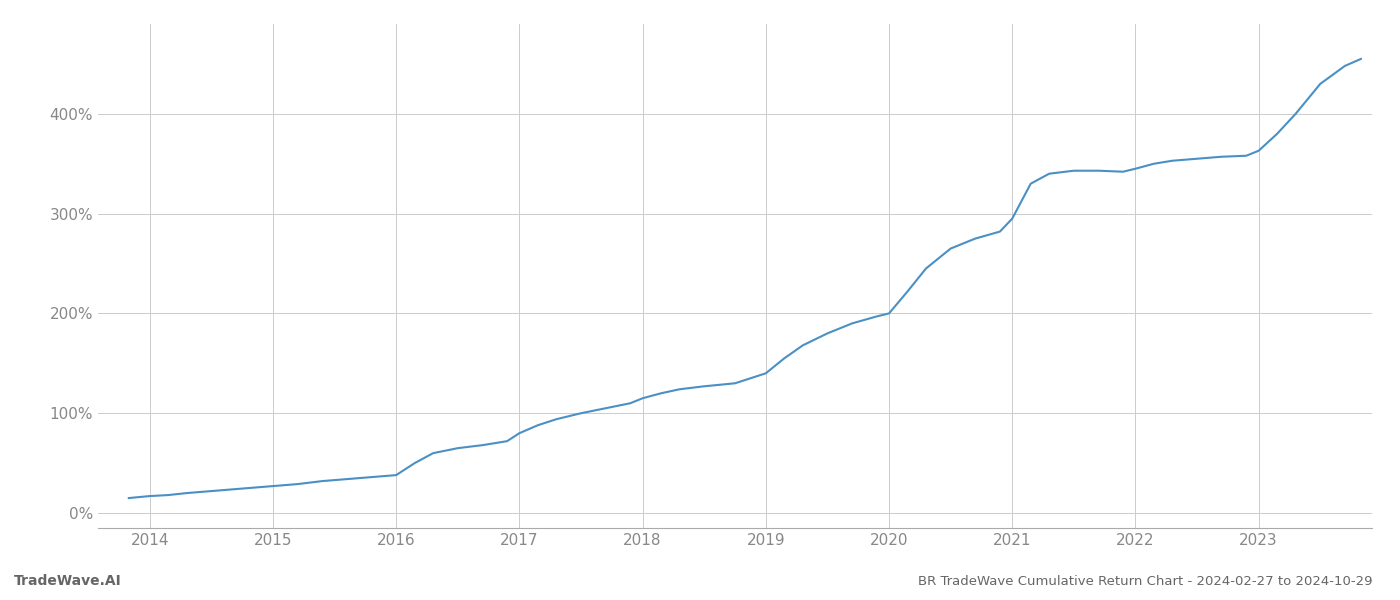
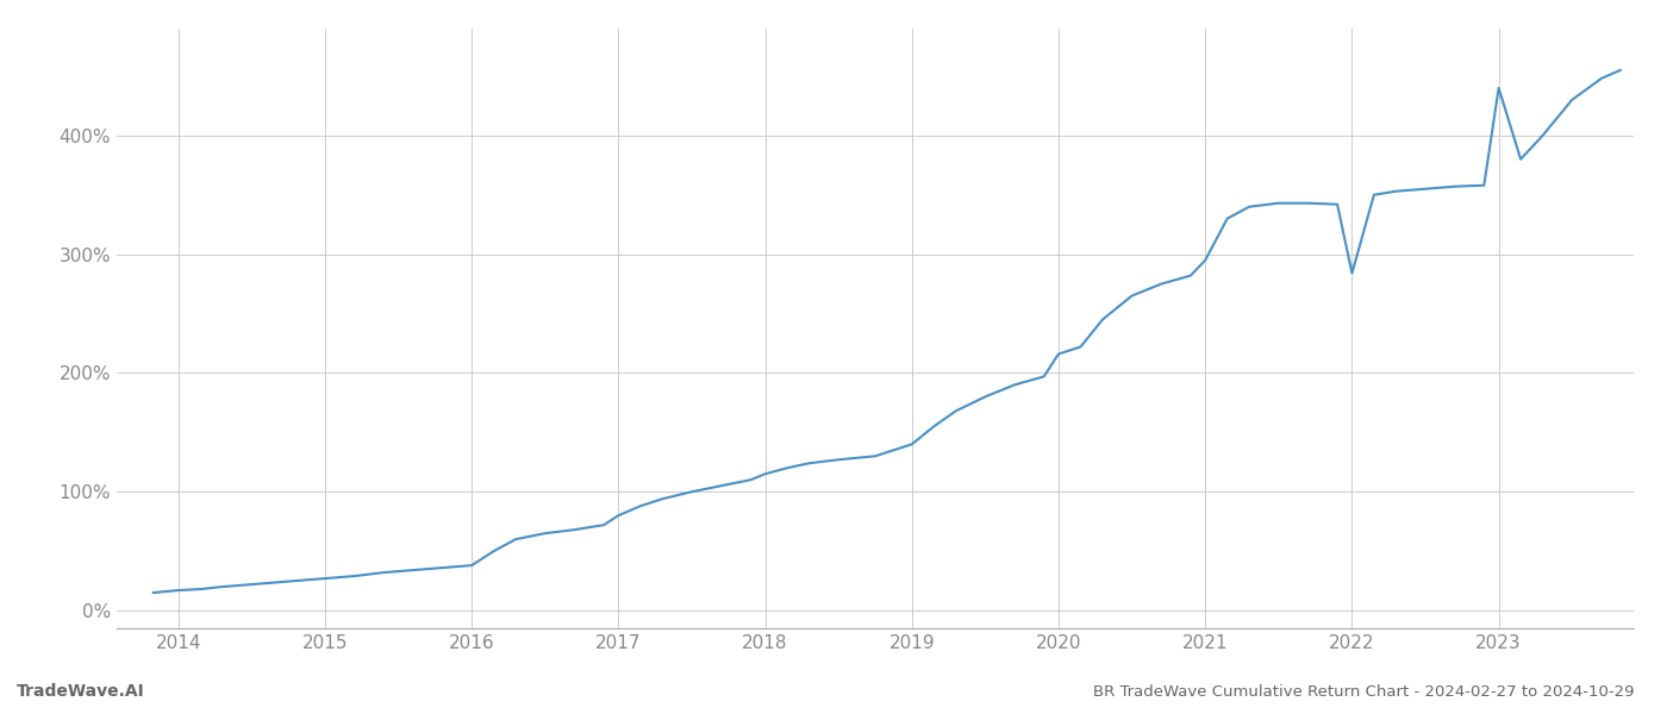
2020: 200% -> 216%
2022: 345% -> 284%
2023: 363% -> 440%
